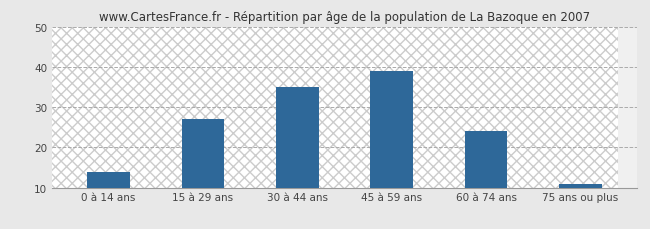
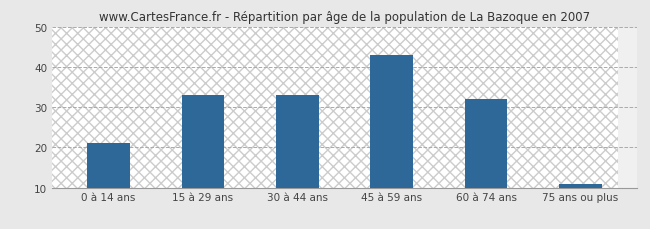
0 à 14 ans: 14 -> 21
15 à 29 ans: 27 -> 33
30 à 44 ans: 35 -> 33
45 à 59 ans: 39 -> 43
60 à 74 ans: 24 -> 32
